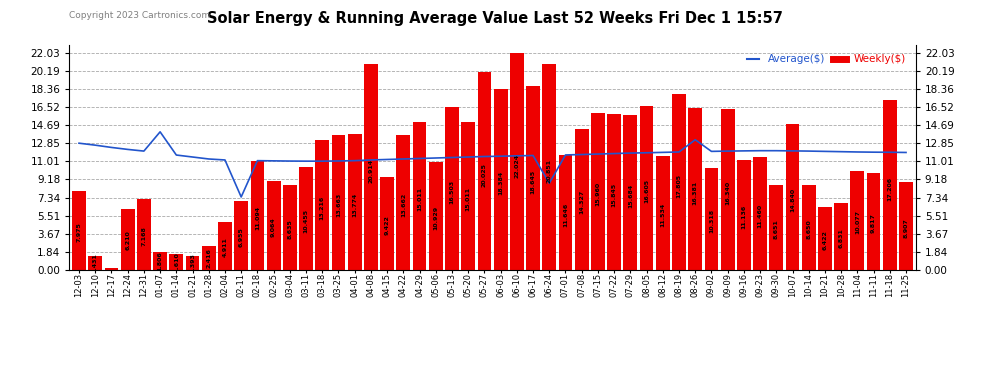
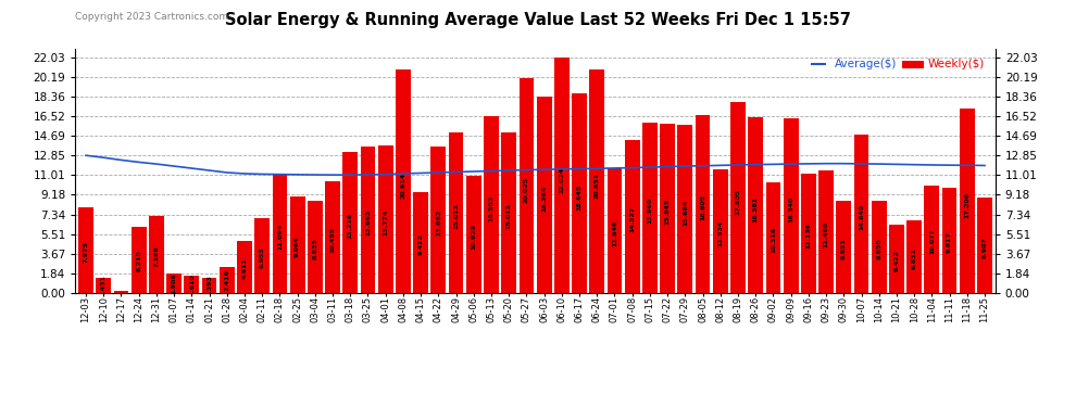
Average($)/01-07: 14.0 -> 11.8
Average($)/02-11: 7.4 -> 11.1
Average($)/06-24: 8.8 -> 11.6
Average($)/08-26: 13.2 -> 12.0
